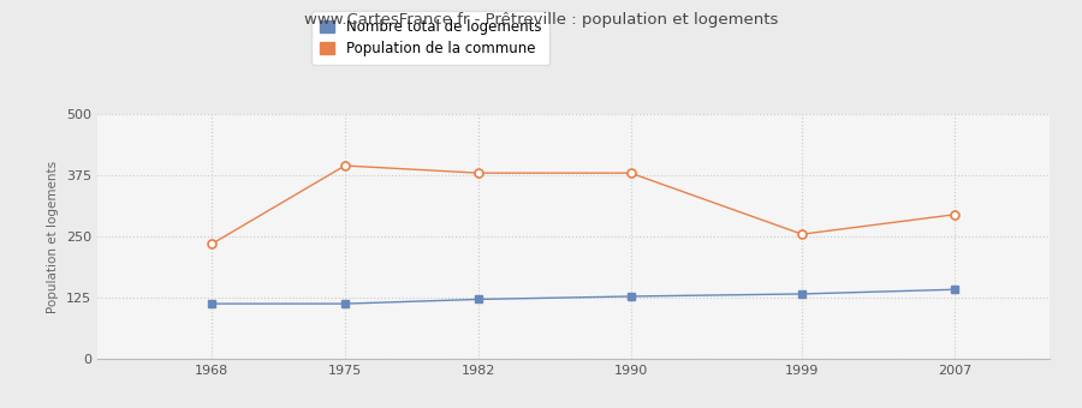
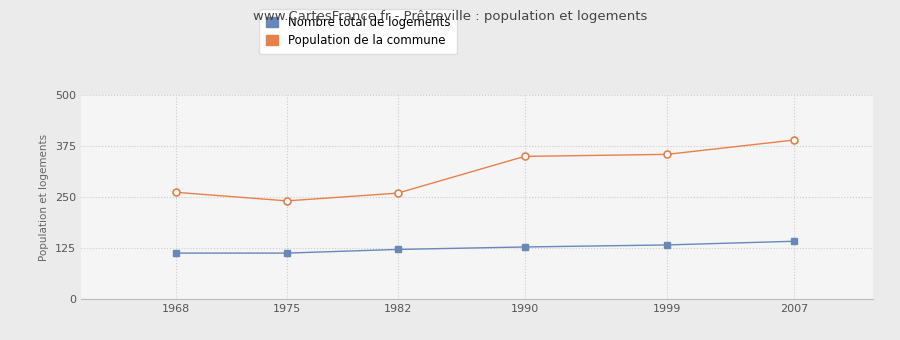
Population de la commune/1968: 235 -> 262
Population de la commune/1975: 395 -> 241
Population de la commune/1982: 380 -> 260
Population de la commune/1990: 380 -> 350
Population de la commune/1999: 255 -> 355
Population de la commune/2007: 295 -> 390
